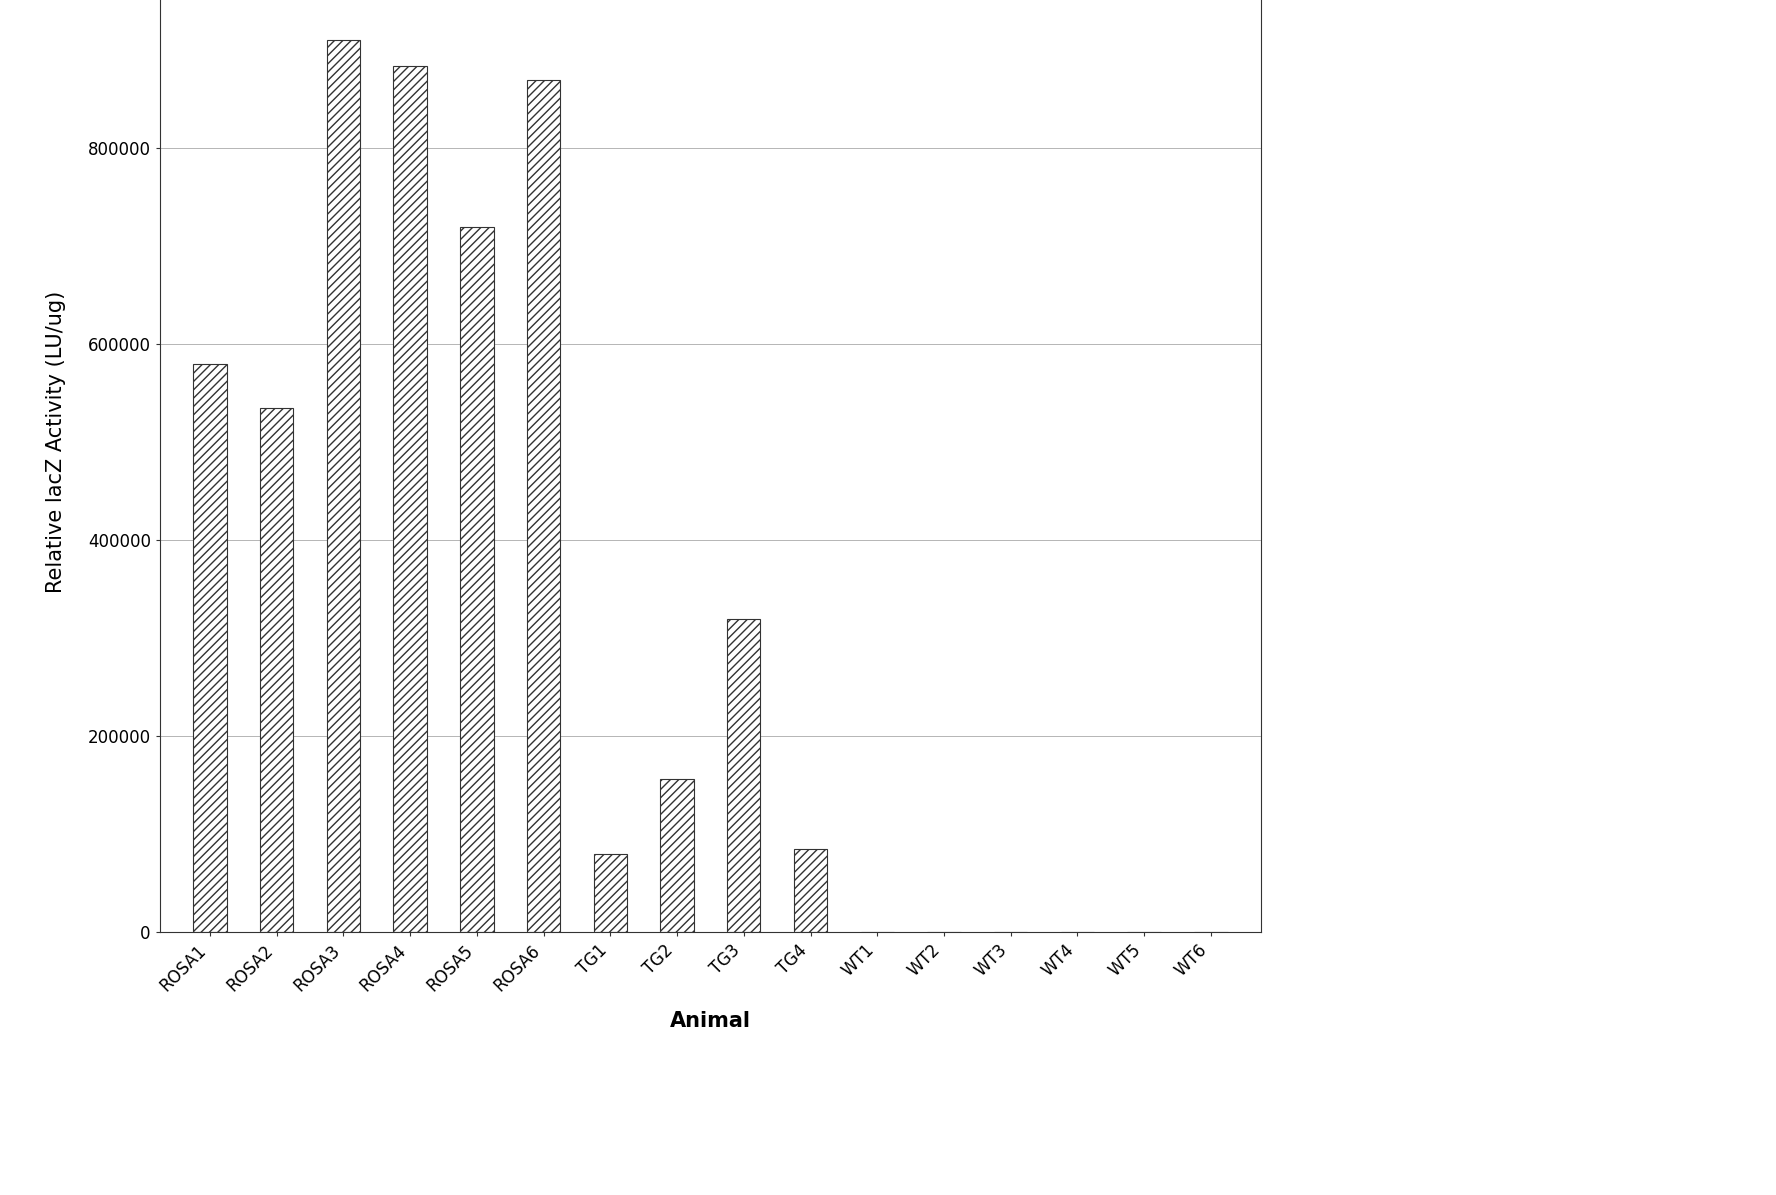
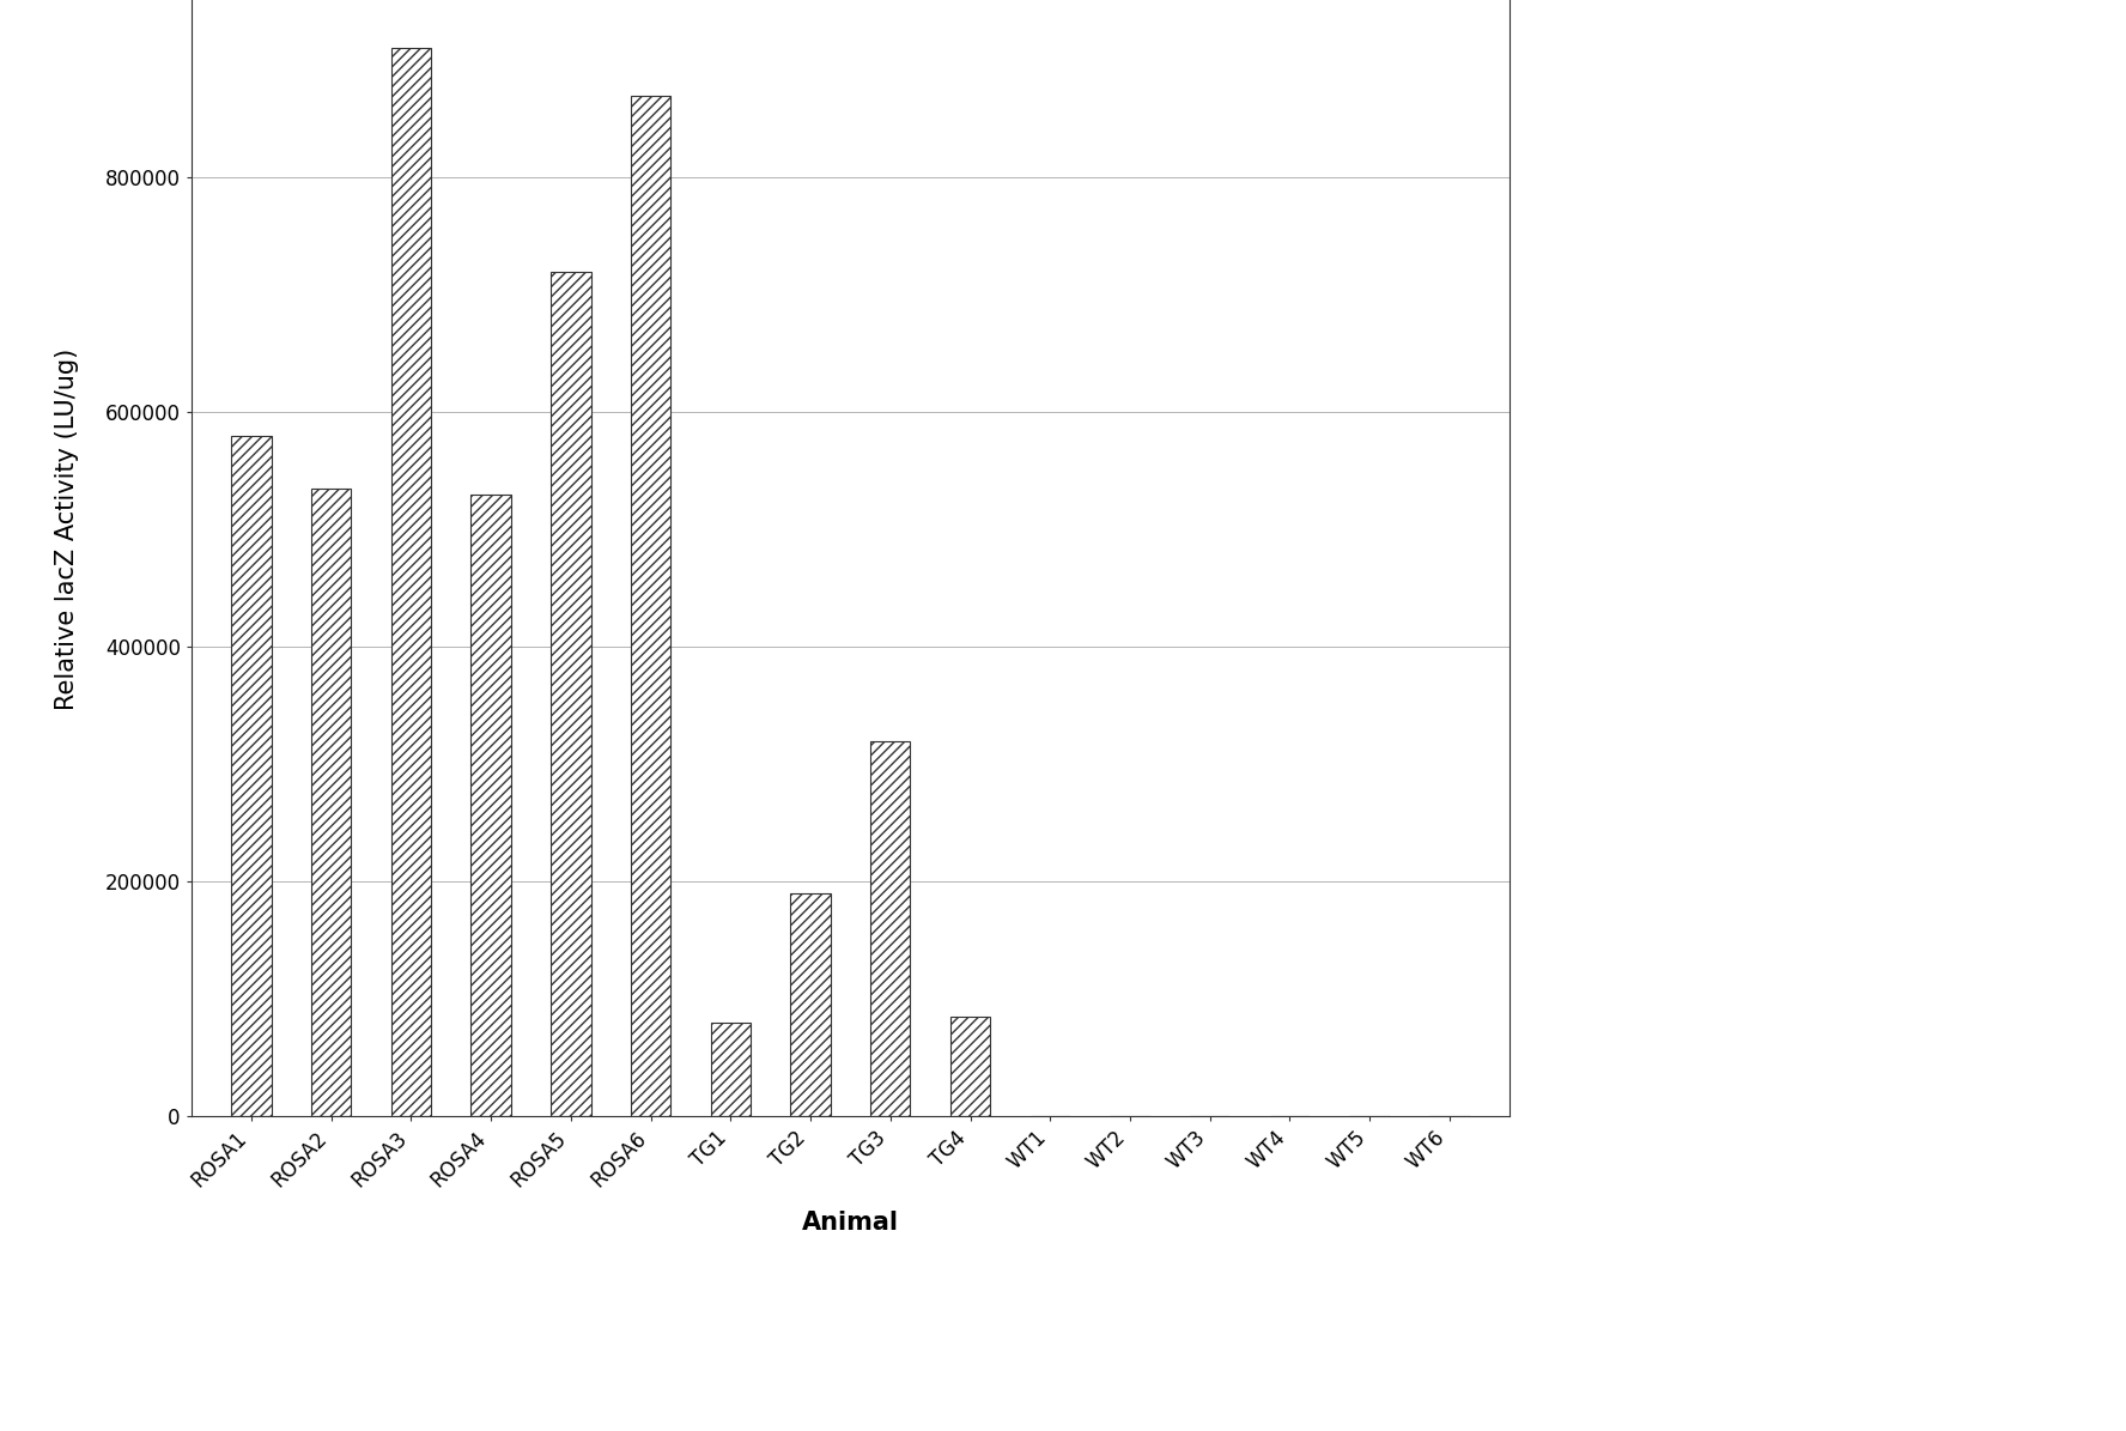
ROSA4: 884000 -> 530000
TG2: 156000 -> 190000
